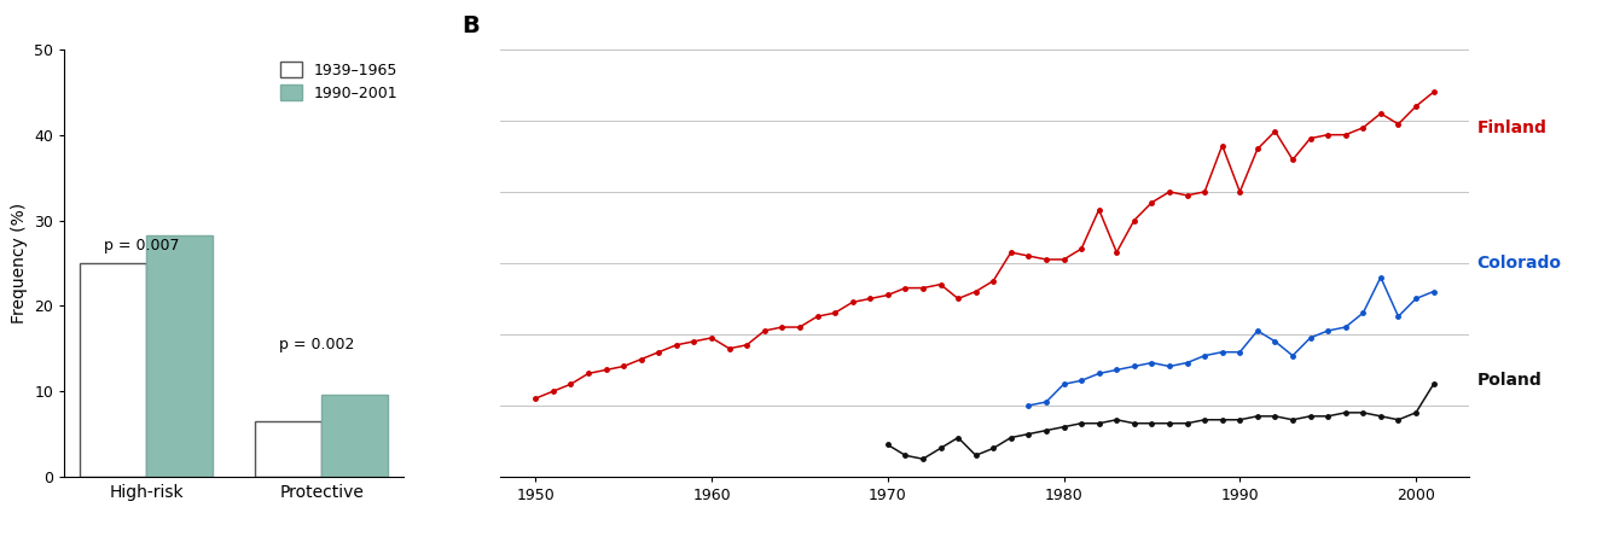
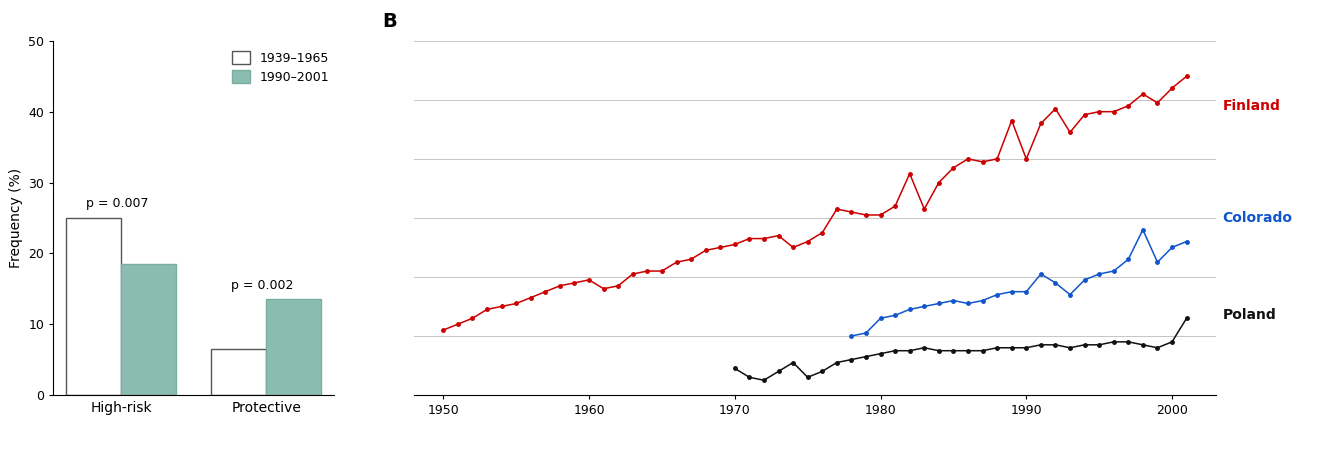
1990–2001/High-risk: 28.2 -> 18.5
1990–2001/Protective: 9.6 -> 13.5
